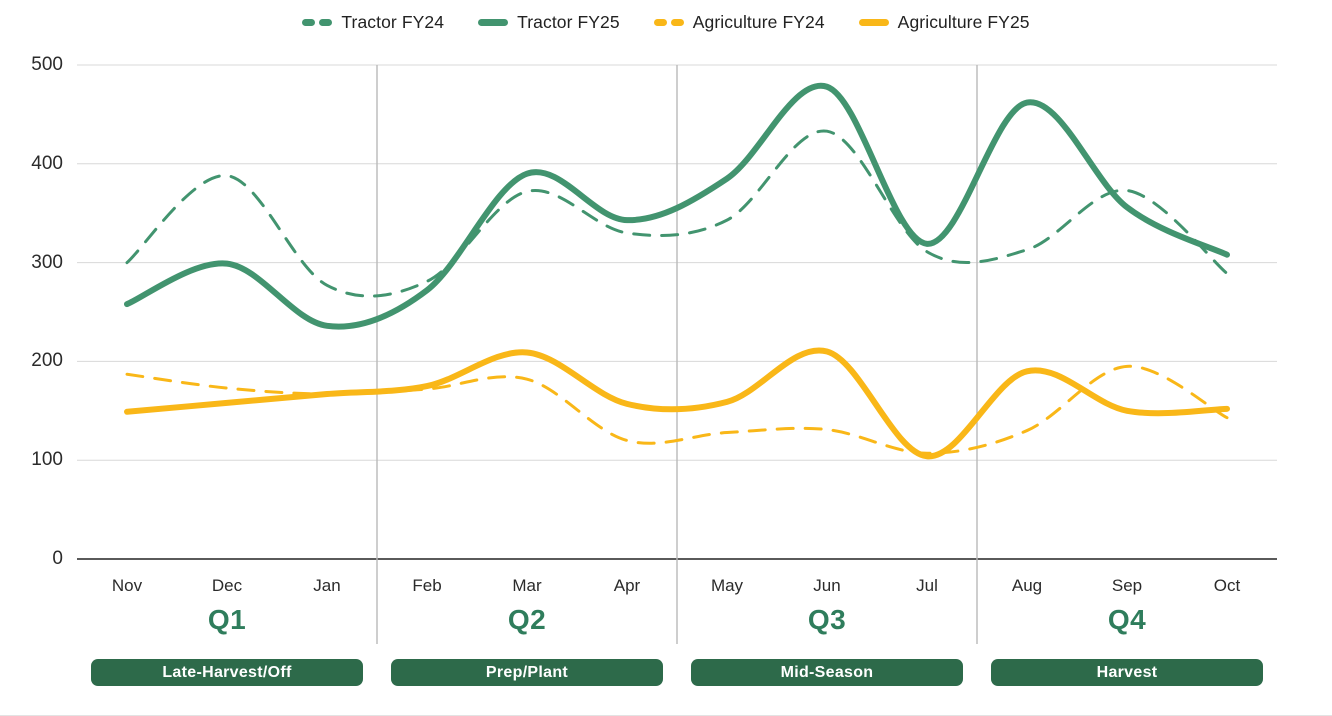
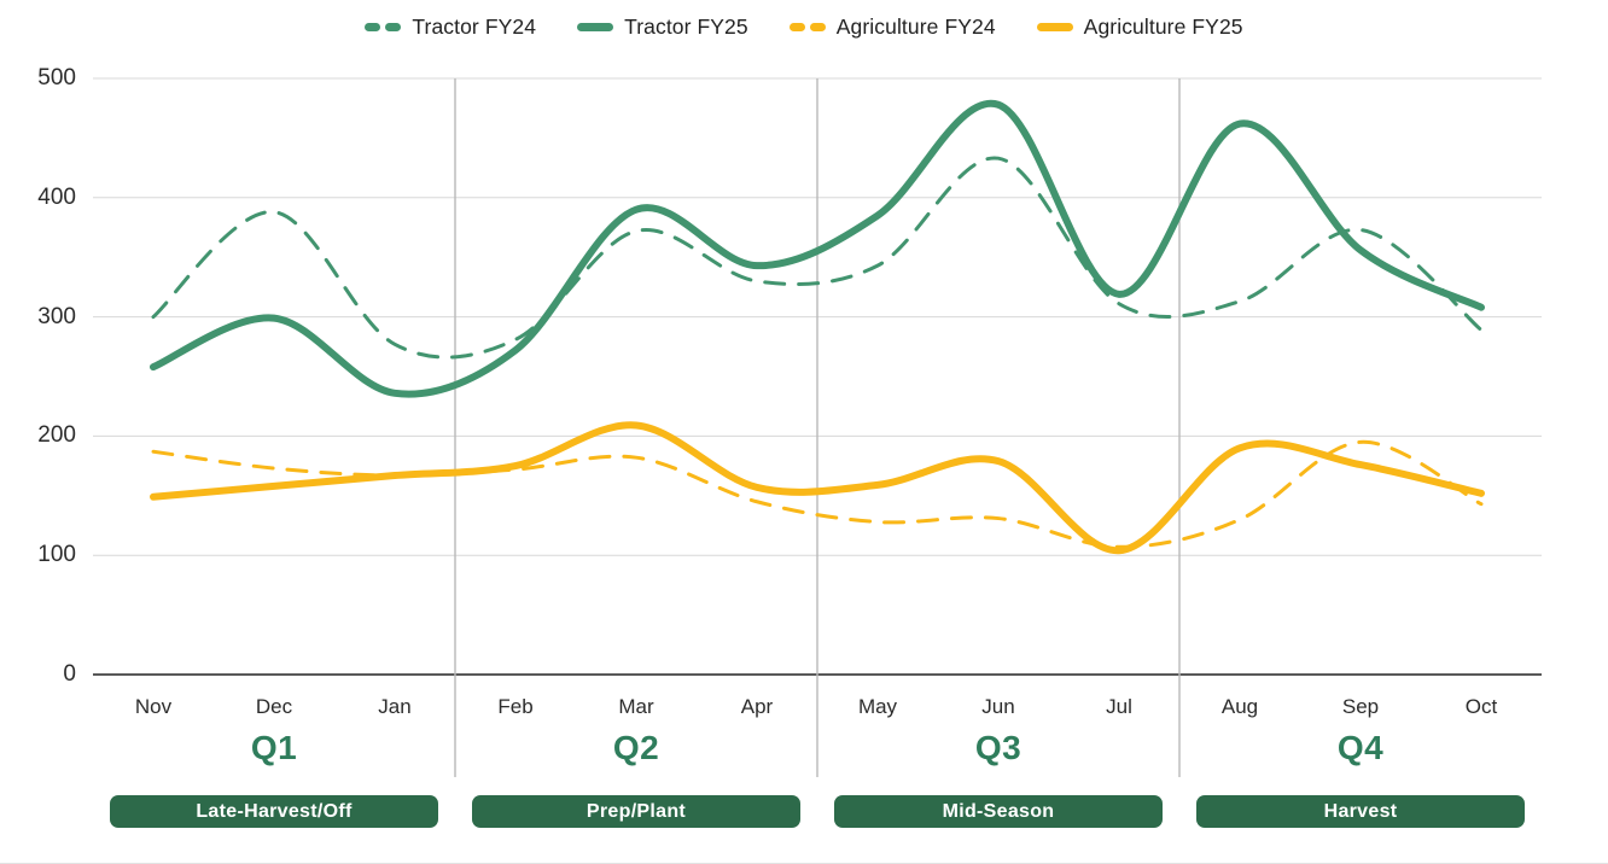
Agriculture FY24/Apr: 120 -> 140
Agriculture FY25/Jun: 210 -> 180
Agriculture FY25/Sep: 150 -> 180
